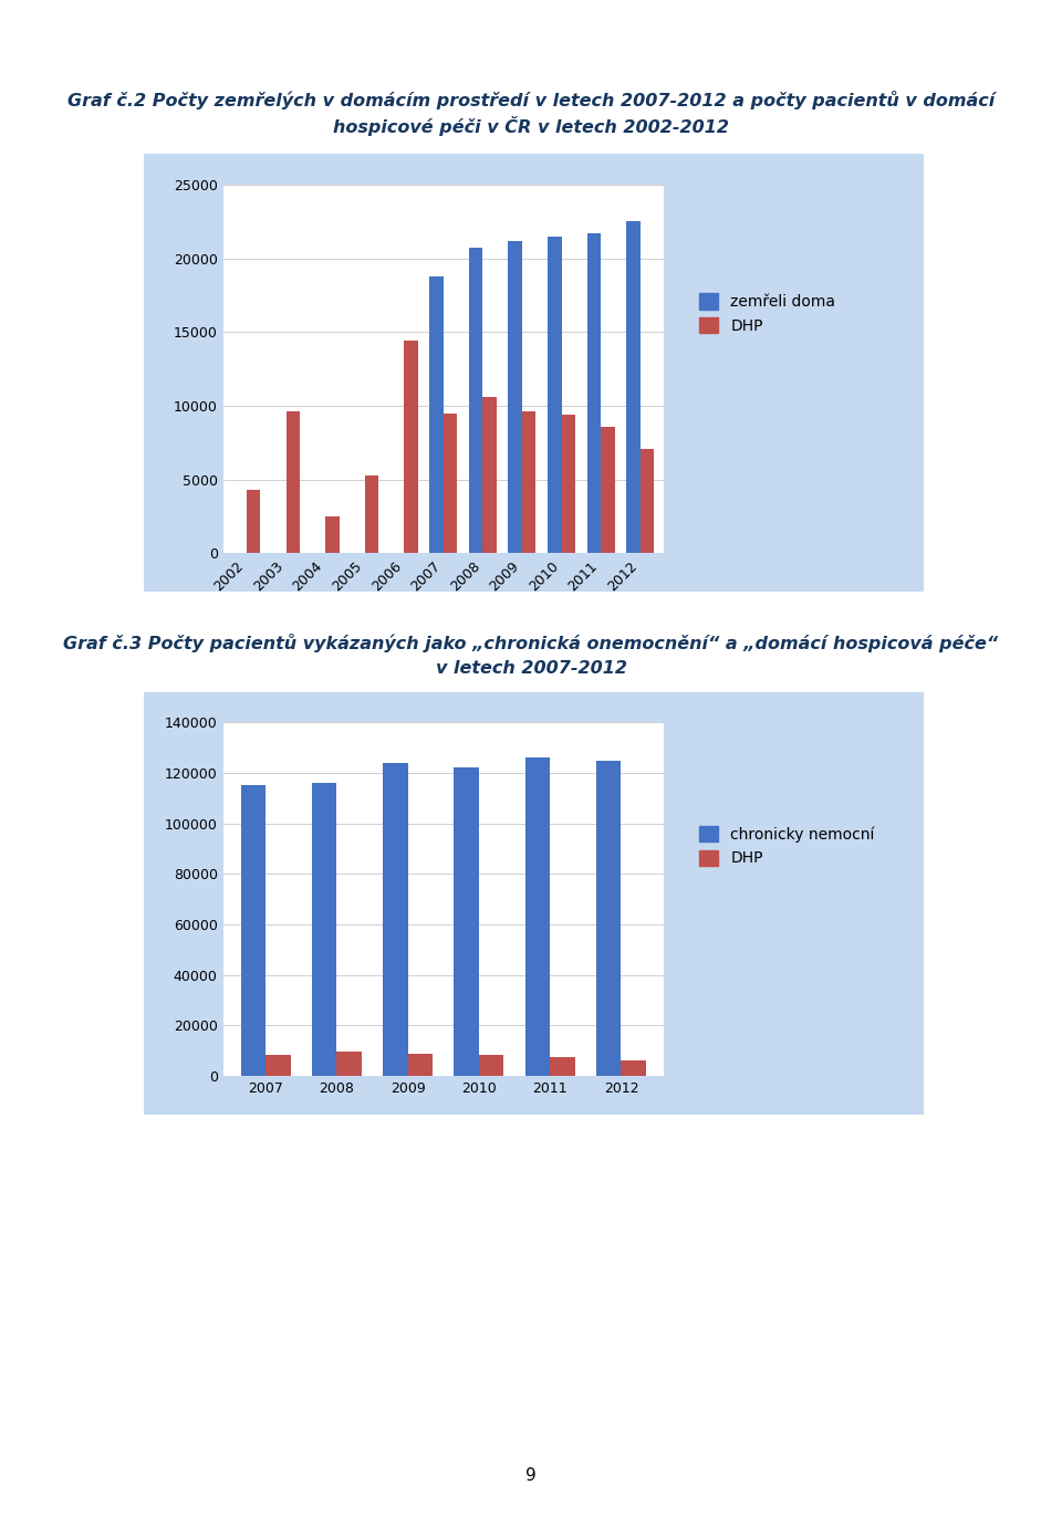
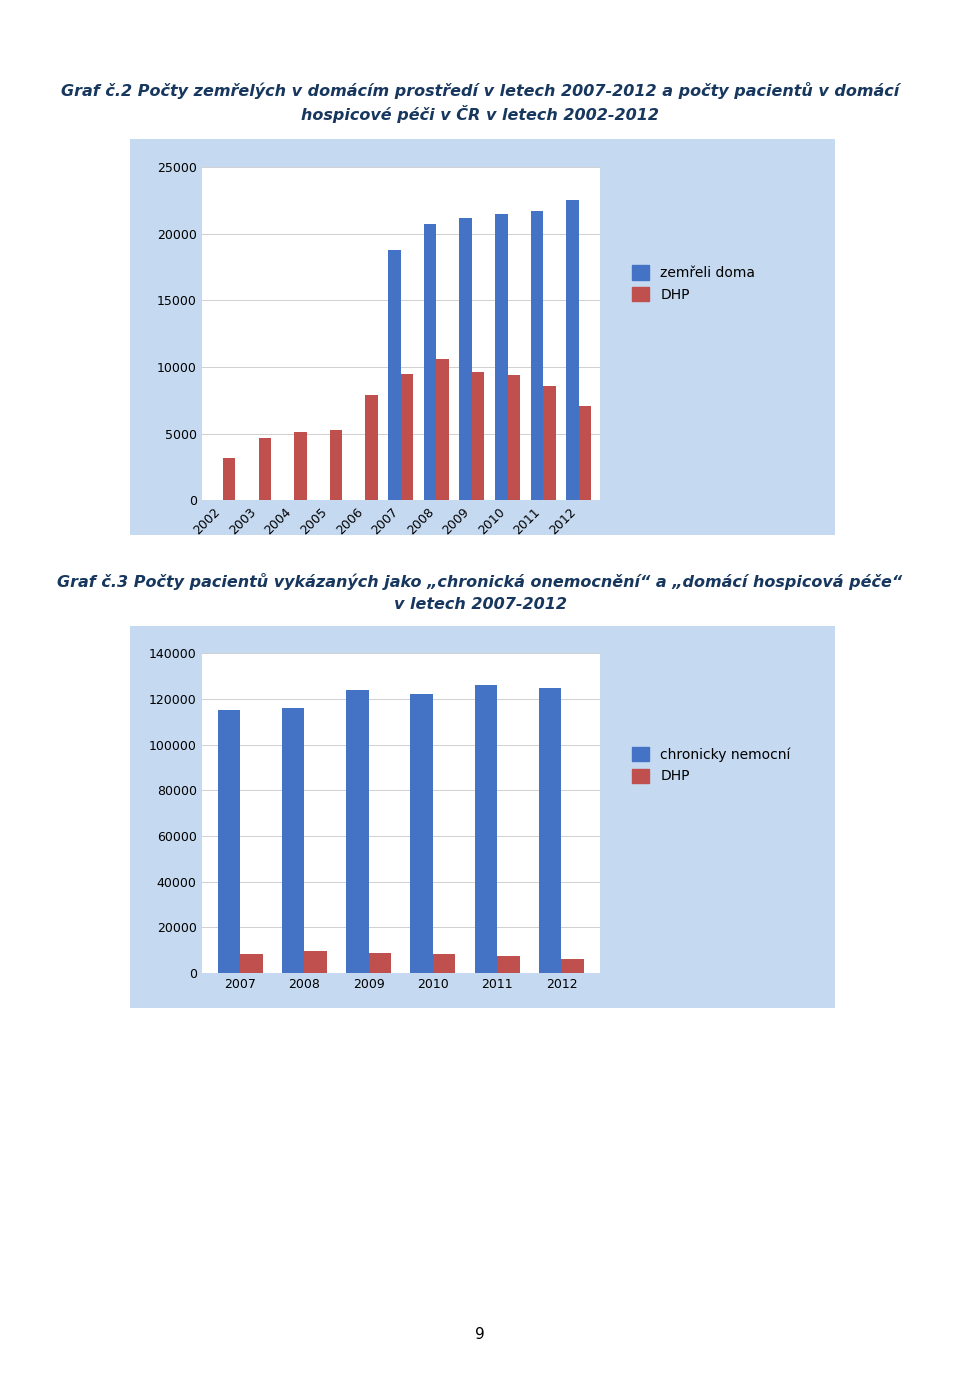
DHP/2002: 4300 -> 3200
DHP/2003: 9600 -> 4700
DHP/2004: 2500 -> 5100
DHP/2006: 14400 -> 7900
